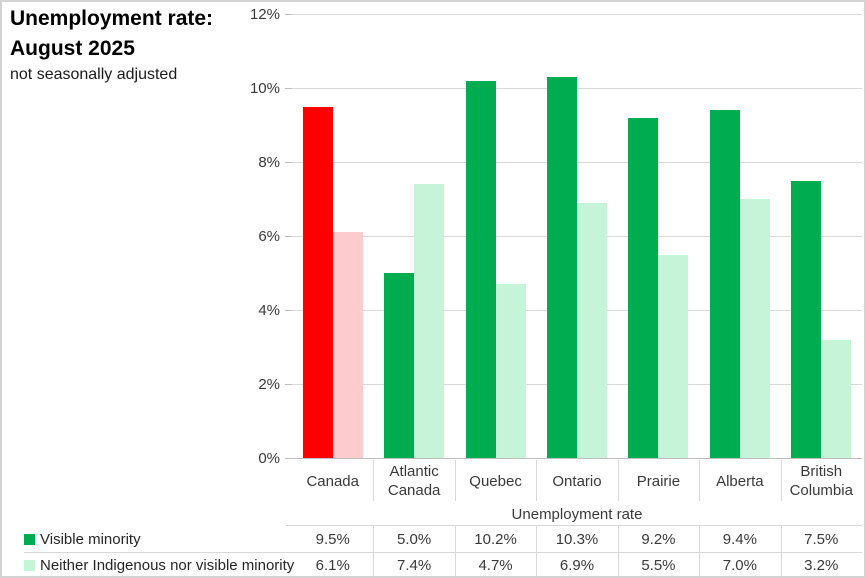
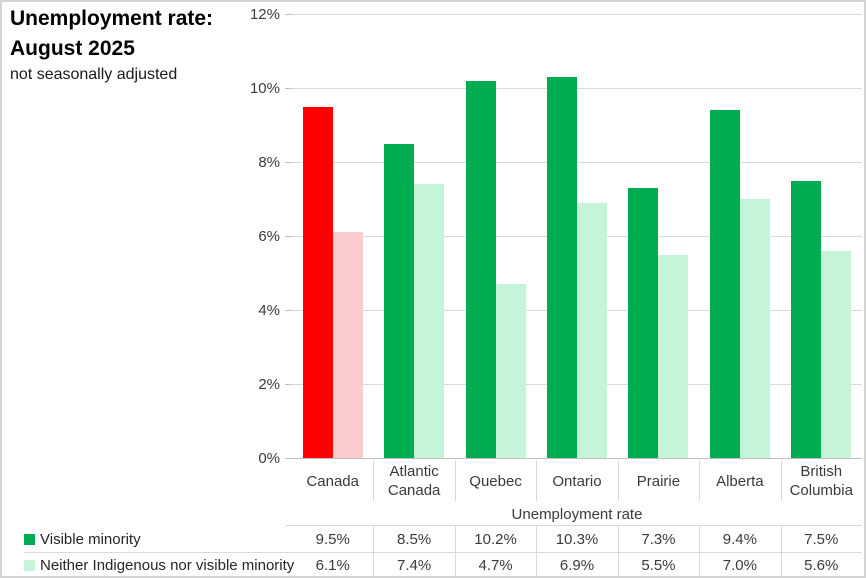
Visible minority/Atlantic Canada: 5.0% -> 8.5%
Visible minority/Prairie: 9.2% -> 7.3%
Neither Indigenous nor visible minority/British Columbia: 3.2% -> 5.6%
